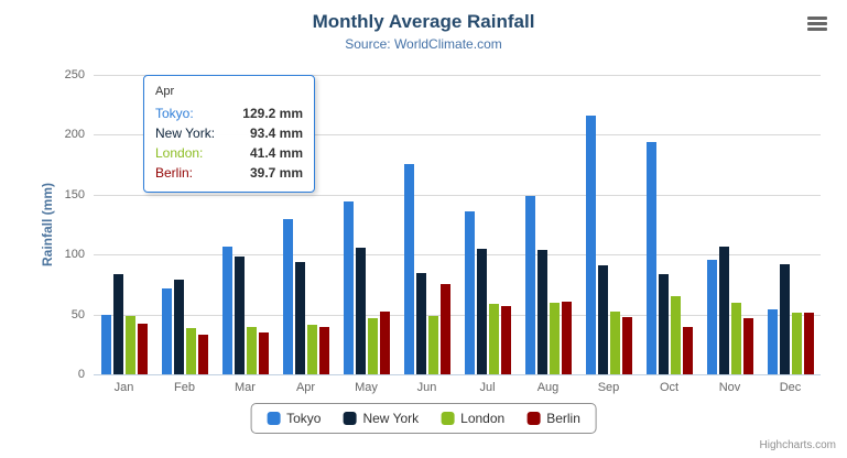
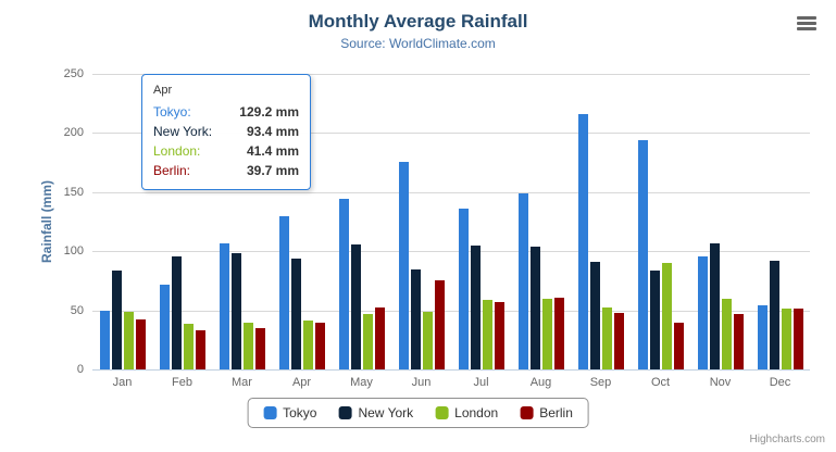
New York/Feb: 79 -> 96
London/Oct: 65 -> 90
